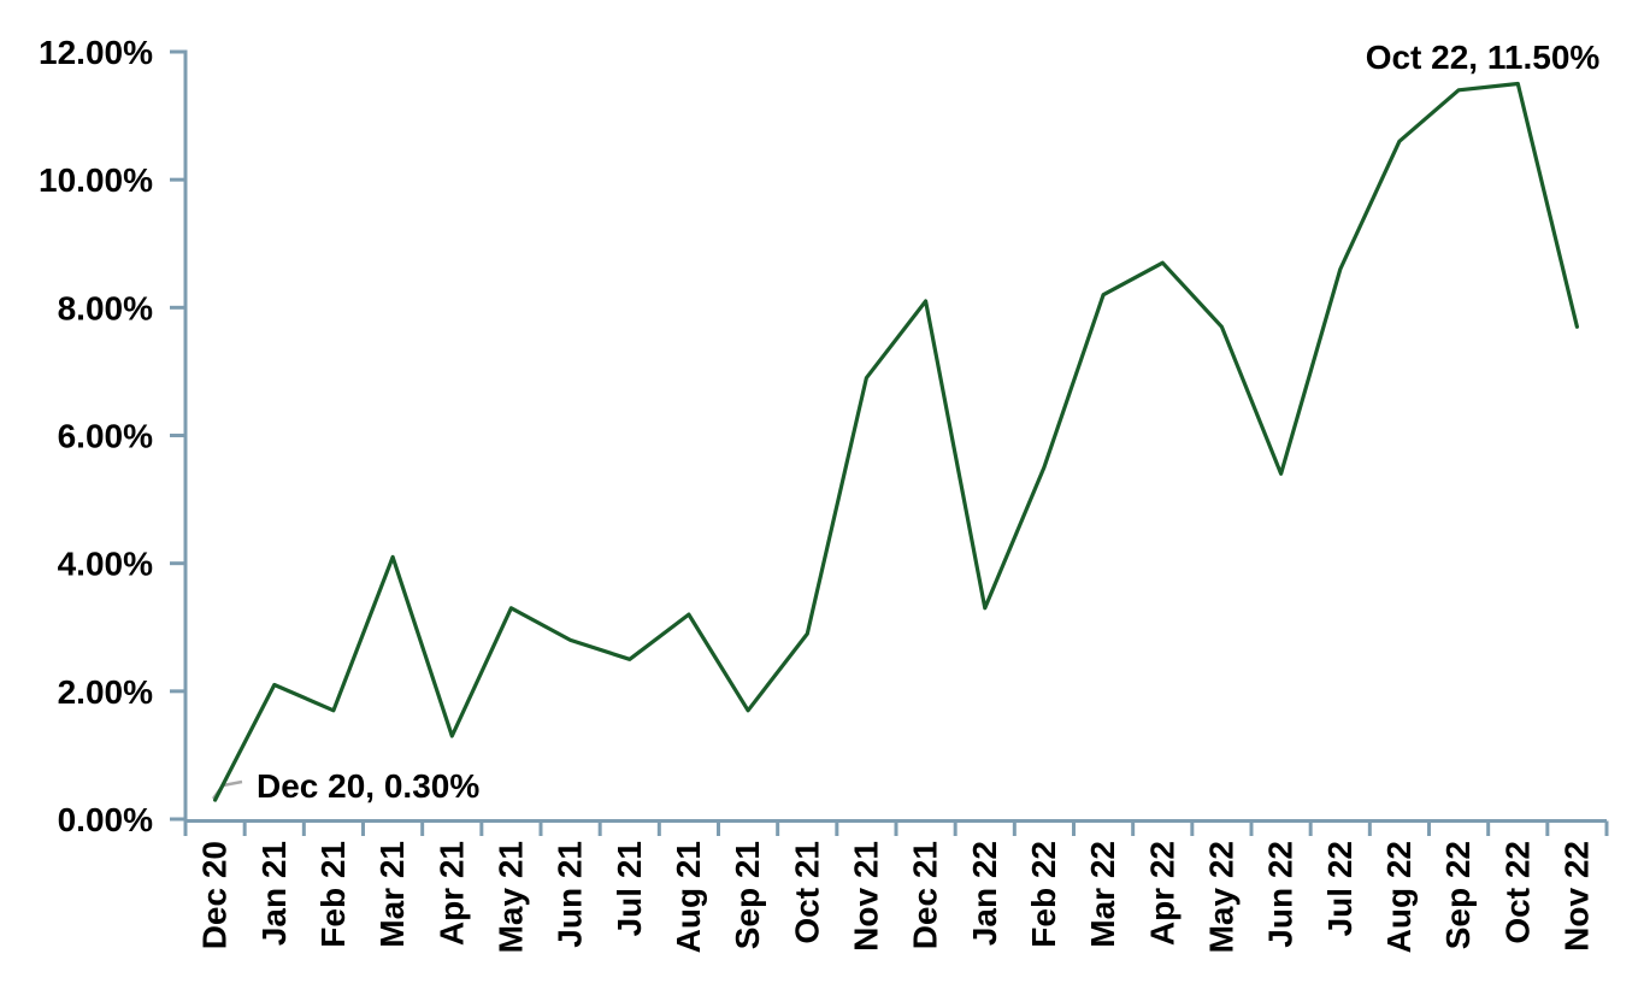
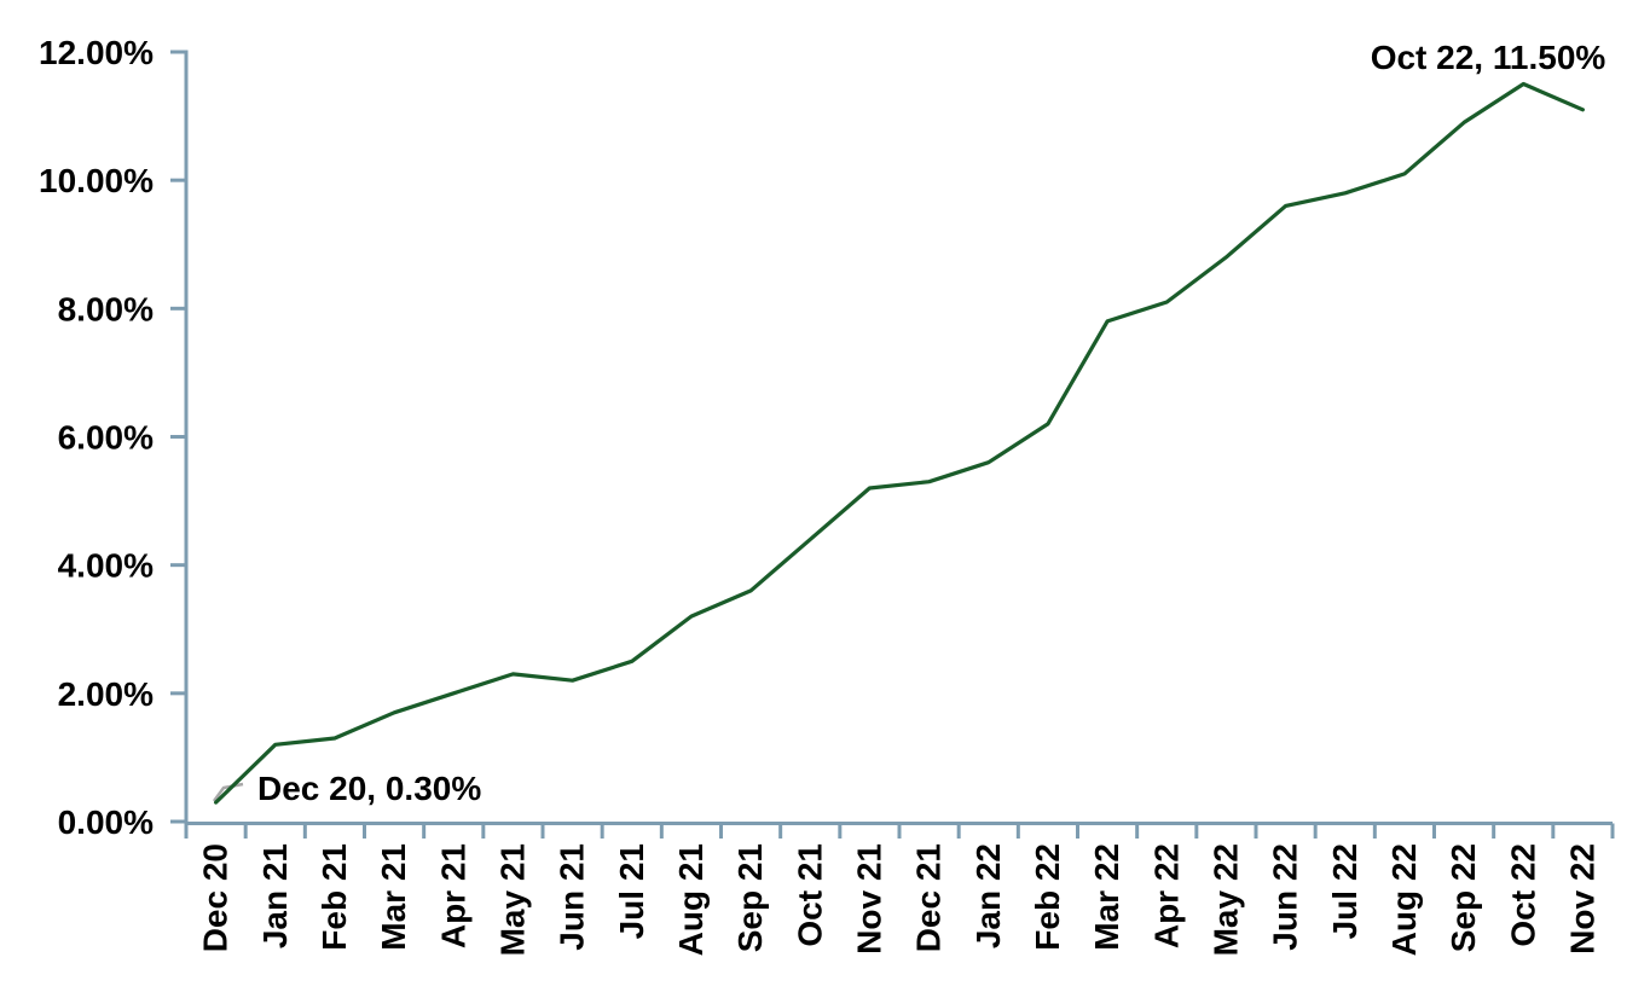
Jan 21: 2.1% -> 1.2%
Feb 21: 1.7% -> 1.3%
Mar 21: 4.1% -> 1.7%
Apr 21: 1.3% -> 2.0%
May 21: 3.3% -> 2.3%
Jun 21: 2.8% -> 2.2%
Sep 21: 1.7% -> 3.6%
Oct 21: 2.9% -> 4.4%
Nov 21: 6.9% -> 5.2%
Dec 21: 8.1% -> 5.3%
Jan 22: 3.3% -> 5.6%
Feb 22: 5.5% -> 6.2%
Mar 22: 8.2% -> 7.8%
Apr 22: 8.7% -> 8.1%
May 22: 7.7% -> 8.8%
Jun 22: 5.4% -> 9.6%
Jul 22: 8.6% -> 9.8%
Aug 22: 10.6% -> 10.1%
Sep 22: 11.4% -> 10.9%
Nov 22: 7.7% -> 11.1%
